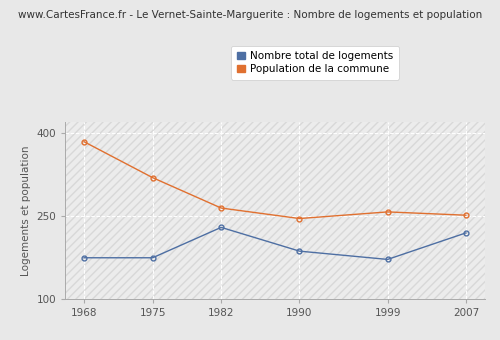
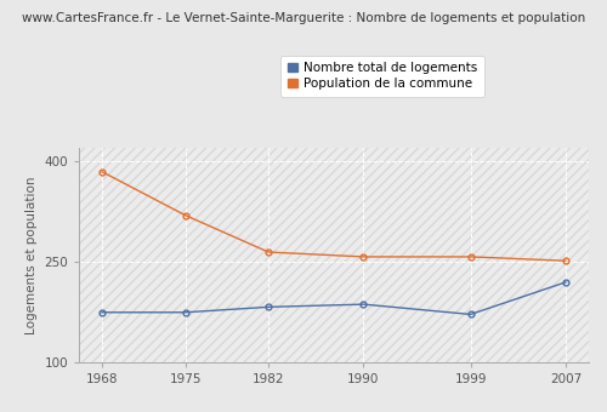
Nombre total de logements/1982: 230 -> 183
Population de la commune/1990: 246 -> 258
